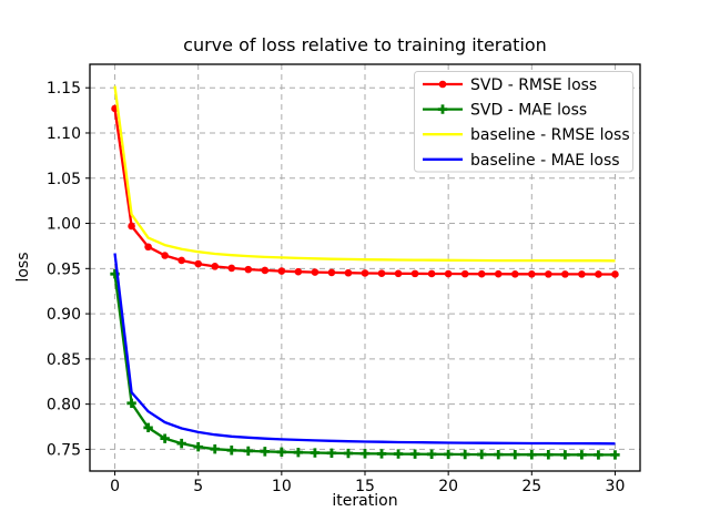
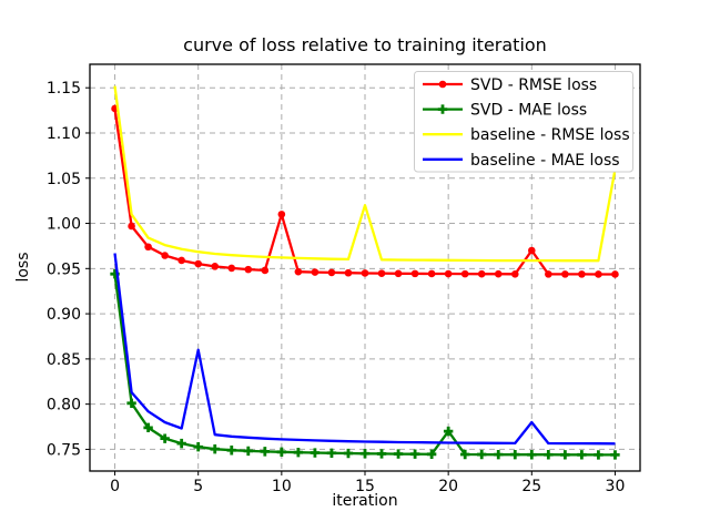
baseline - MAE loss/5: 0.77 -> 0.86
SVD - RMSE loss/10: 0.95 -> 1.01
baseline - RMSE loss/15: 0.96 -> 1.02
SVD - MAE loss/20: 0.74 -> 0.77
SVD - RMSE loss/25: 0.94 -> 0.97
baseline - MAE loss/25: 0.76 -> 0.78
baseline - RMSE loss/30: 0.96 -> 1.06
